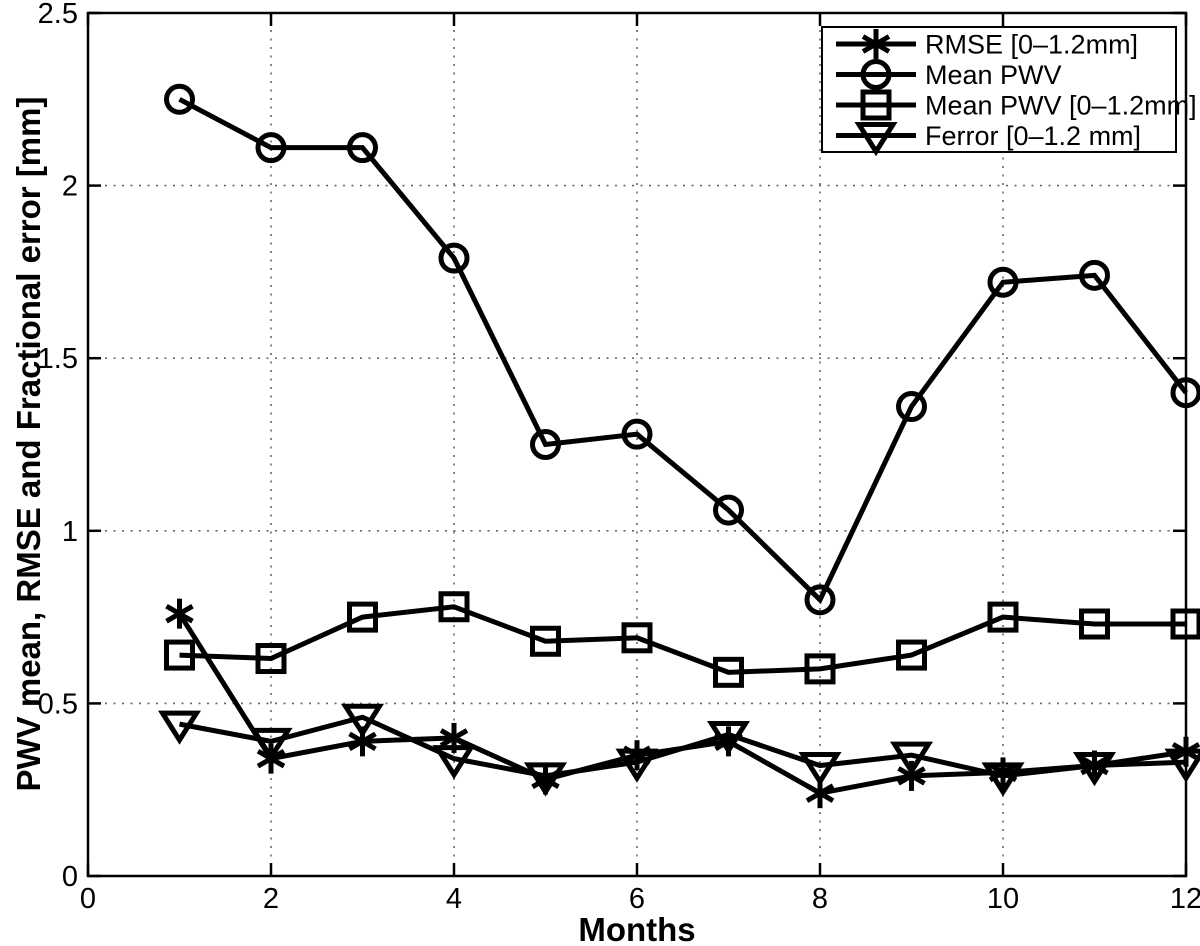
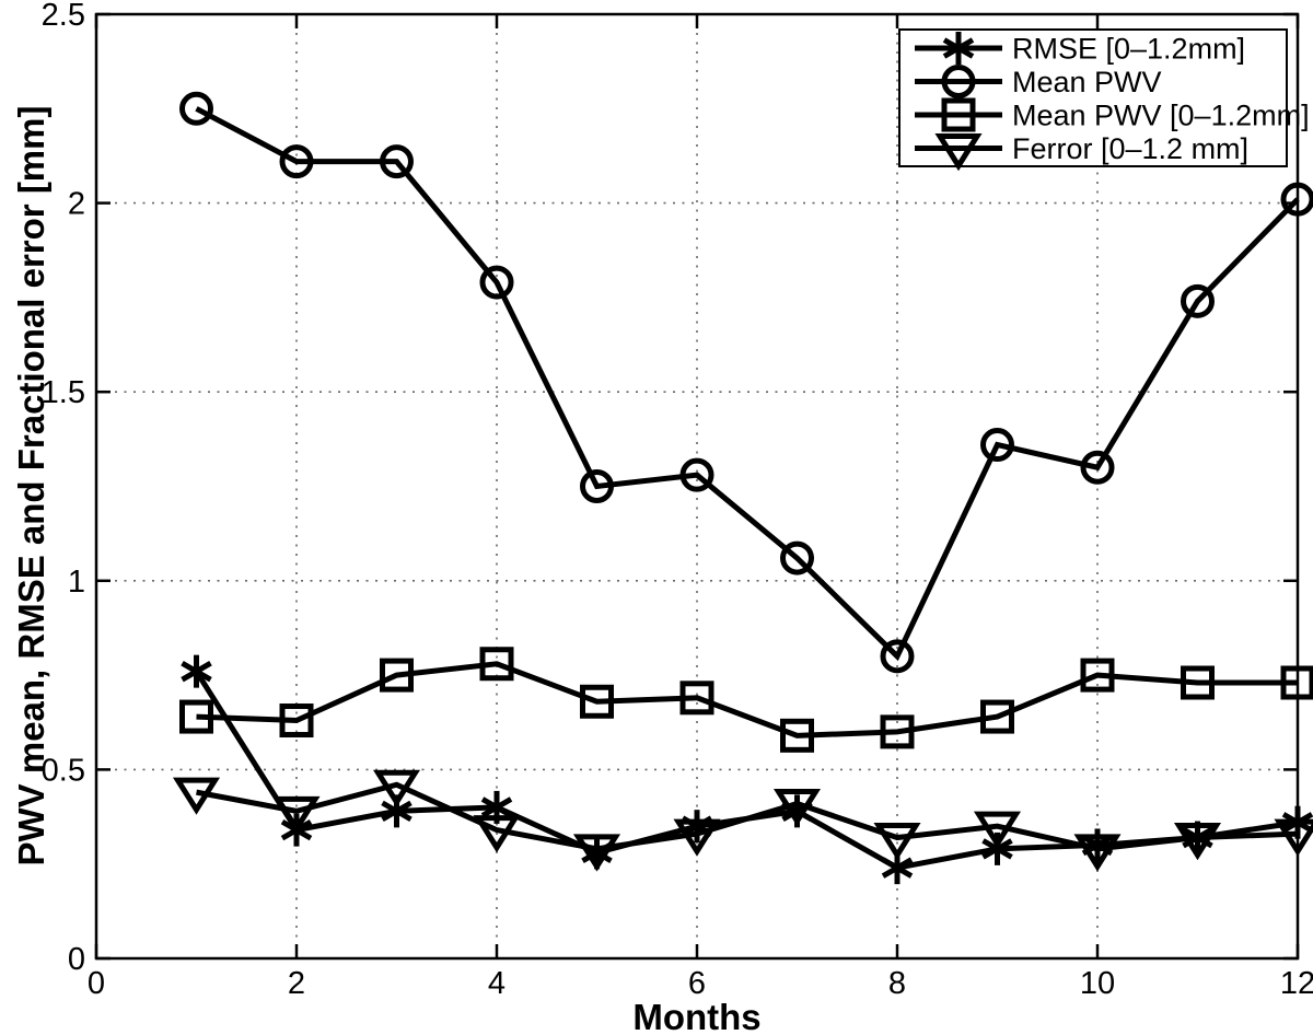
Mean PWV/10: 1.72 -> 1.30
Mean PWV/12: 1.40 -> 2.01
